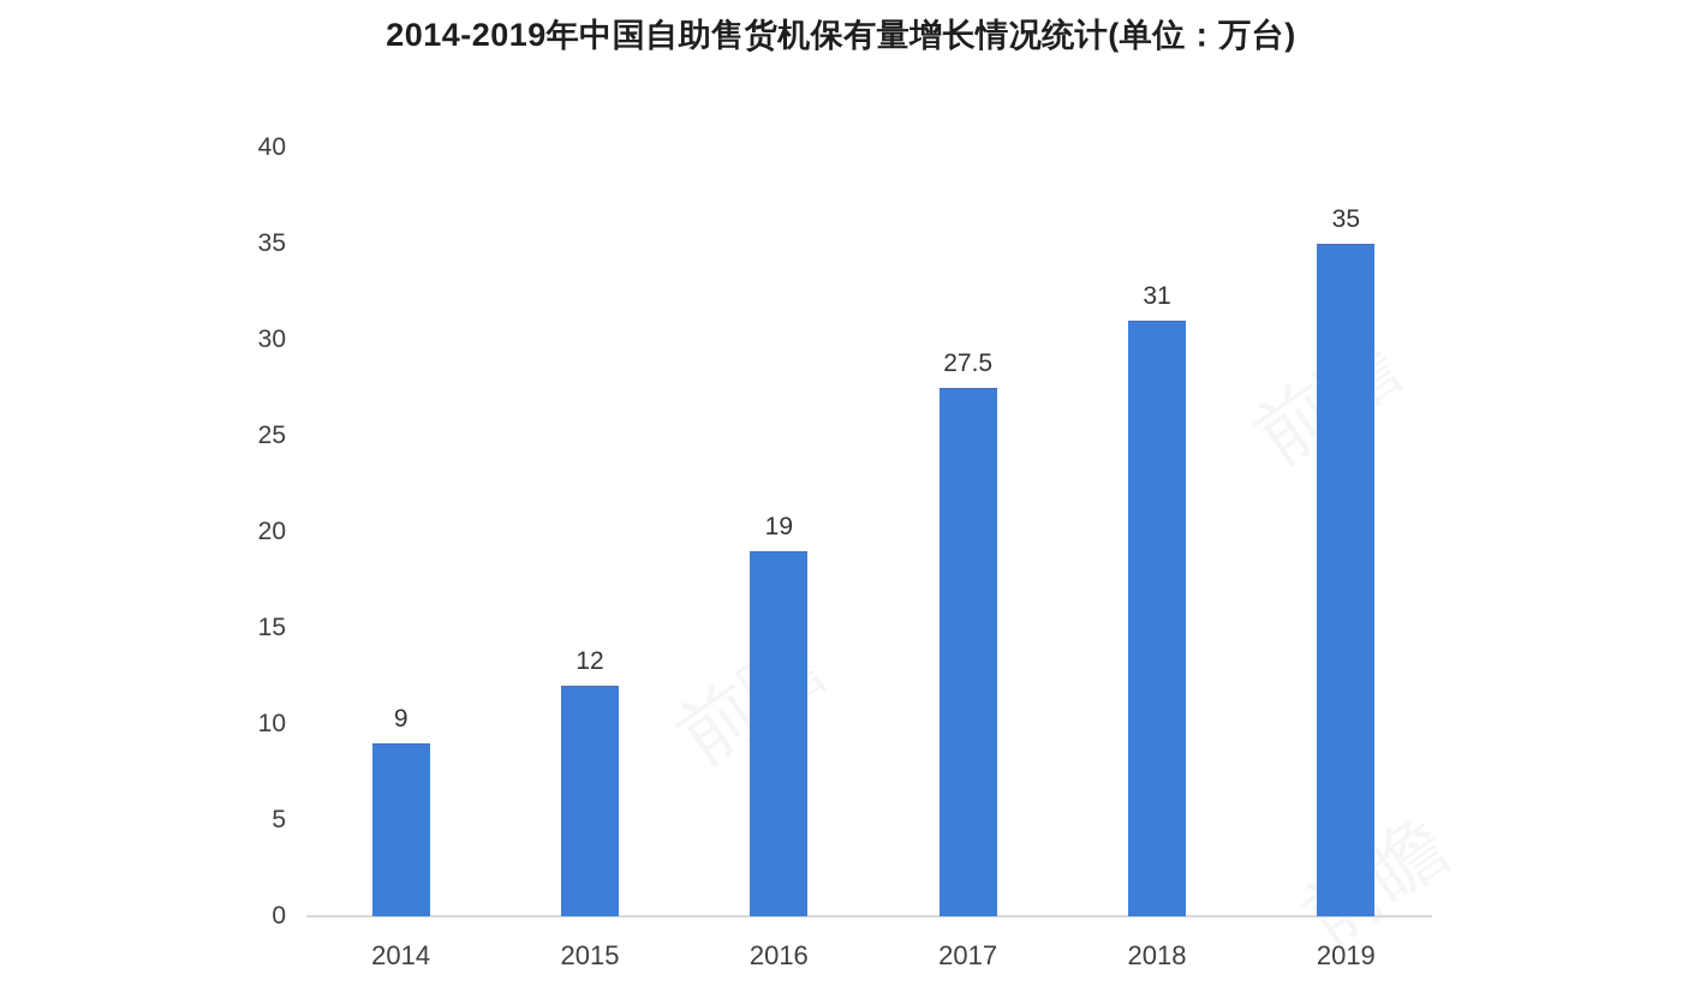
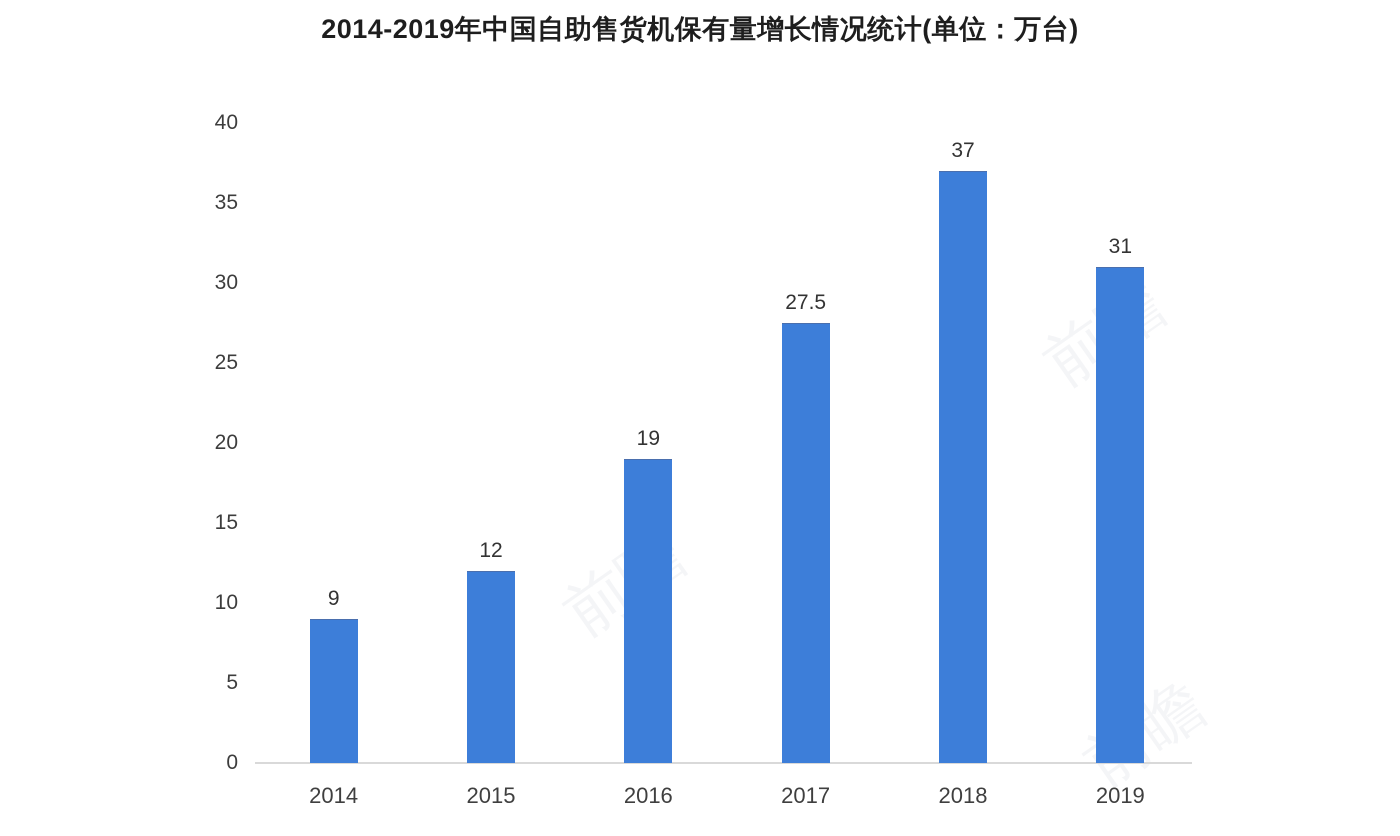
2018: 31 -> 37
2019: 35 -> 31
